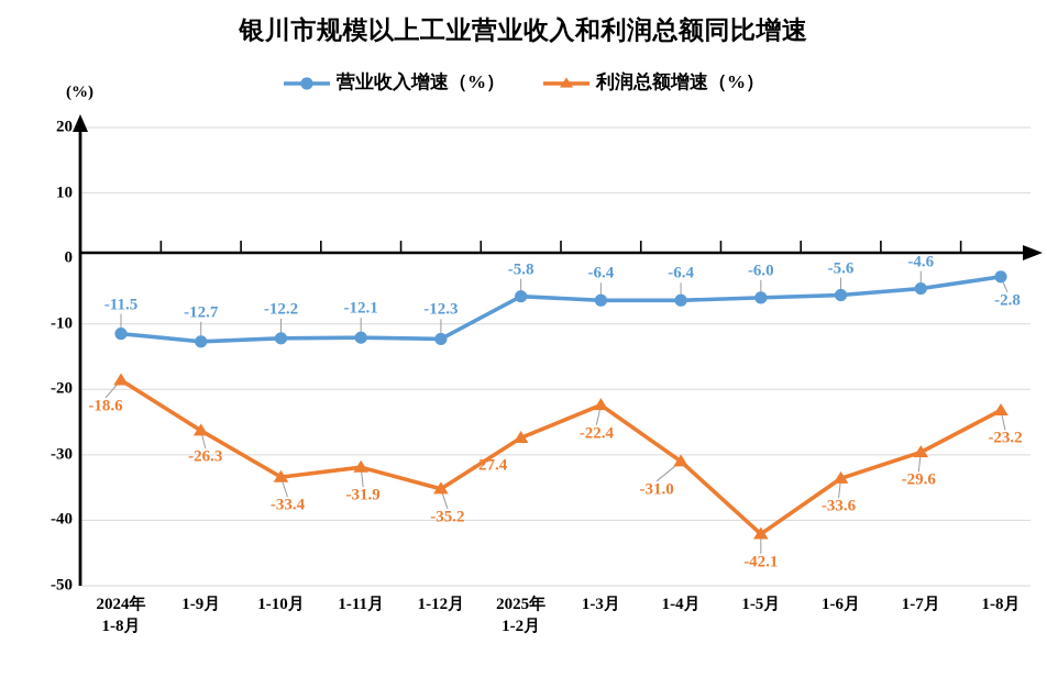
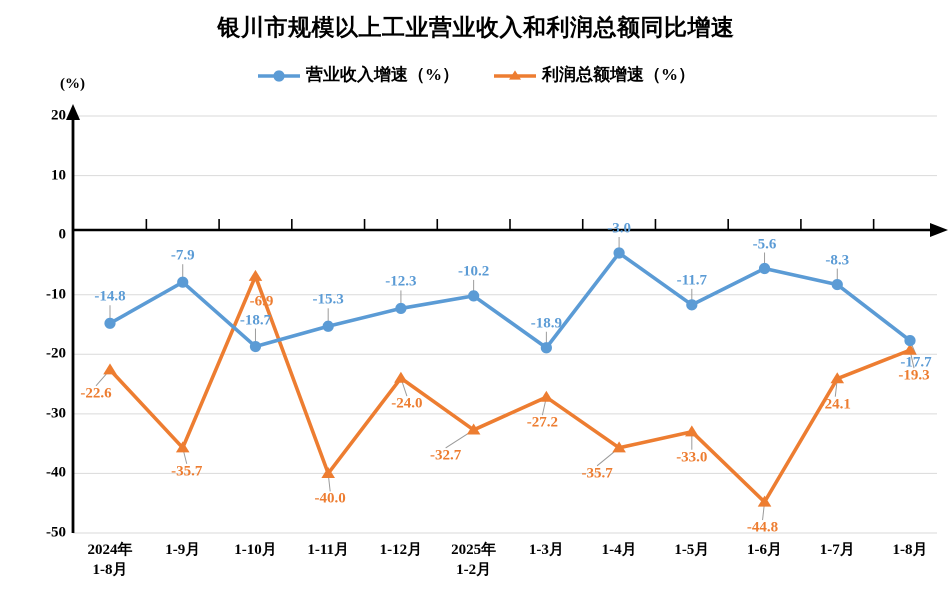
营业收入增速（%）/2024年 1-8月: -11.5 -> -14.8
利润总额增速（%）/2024年 1-8月: -18.6 -> -22.6
营业收入增速（%）/1-9月: -12.7 -> -7.9
利润总额增速（%）/1-9月: -26.3 -> -35.7
营业收入增速（%）/1-10月: -12.2 -> -18.7
利润总额增速（%）/1-10月: -33.4 -> -6.9
营业收入增速（%）/1-11月: -12.1 -> -15.3
利润总额增速（%）/1-11月: -31.9 -> -40.0
利润总额增速（%）/1-12月: -35.2 -> -24.0
营业收入增速（%）/2025年 1-2月: -5.8 -> -10.2
利润总额增速（%）/2025年 1-2月: -27.4 -> -32.7
营业收入增速（%）/1-3月: -6.4 -> -18.9
利润总额增速（%）/1-3月: -22.4 -> -27.2
营业收入增速（%）/1-4月: -6.4 -> -3.0
利润总额增速（%）/1-4月: -31.0 -> -35.7
营业收入增速（%）/1-5月: -6.0 -> -11.7
利润总额增速（%）/1-5月: -42.1 -> -33.0
利润总额增速（%）/1-6月: -33.6 -> -44.8
营业收入增速（%）/1-7月: -4.6 -> -8.3
利润总额增速（%）/1-7月: -29.6 -> -24.1
营业收入增速（%）/1-8月: -2.8 -> -17.7
利润总额增速（%）/1-8月: -23.2 -> -19.3
